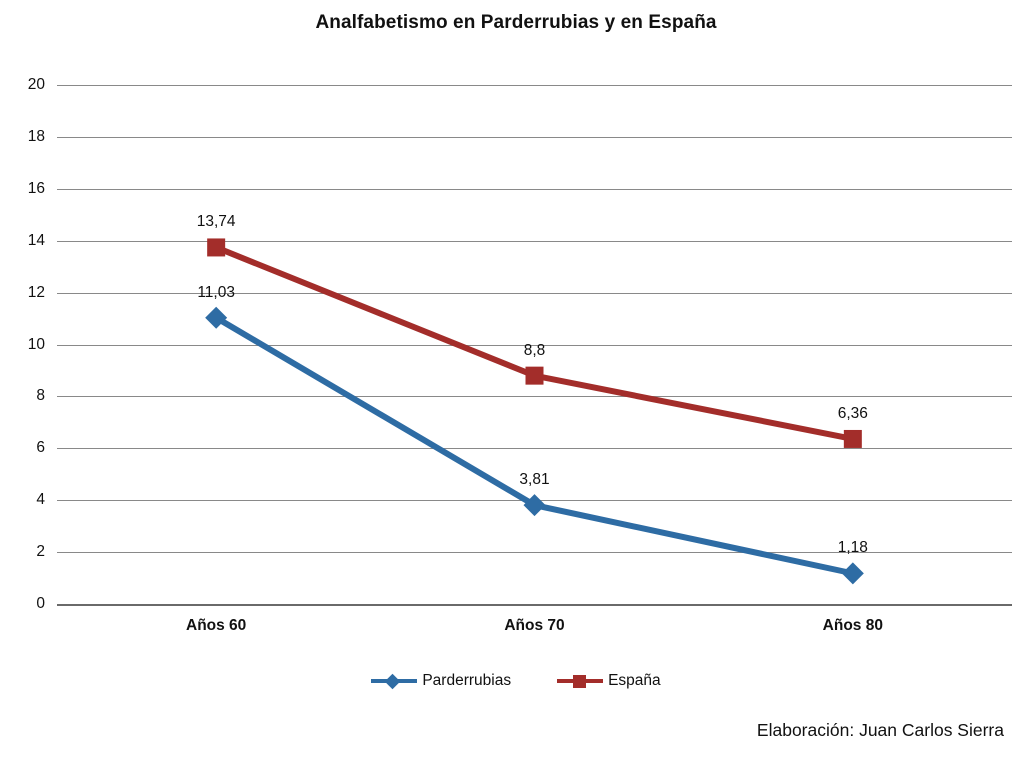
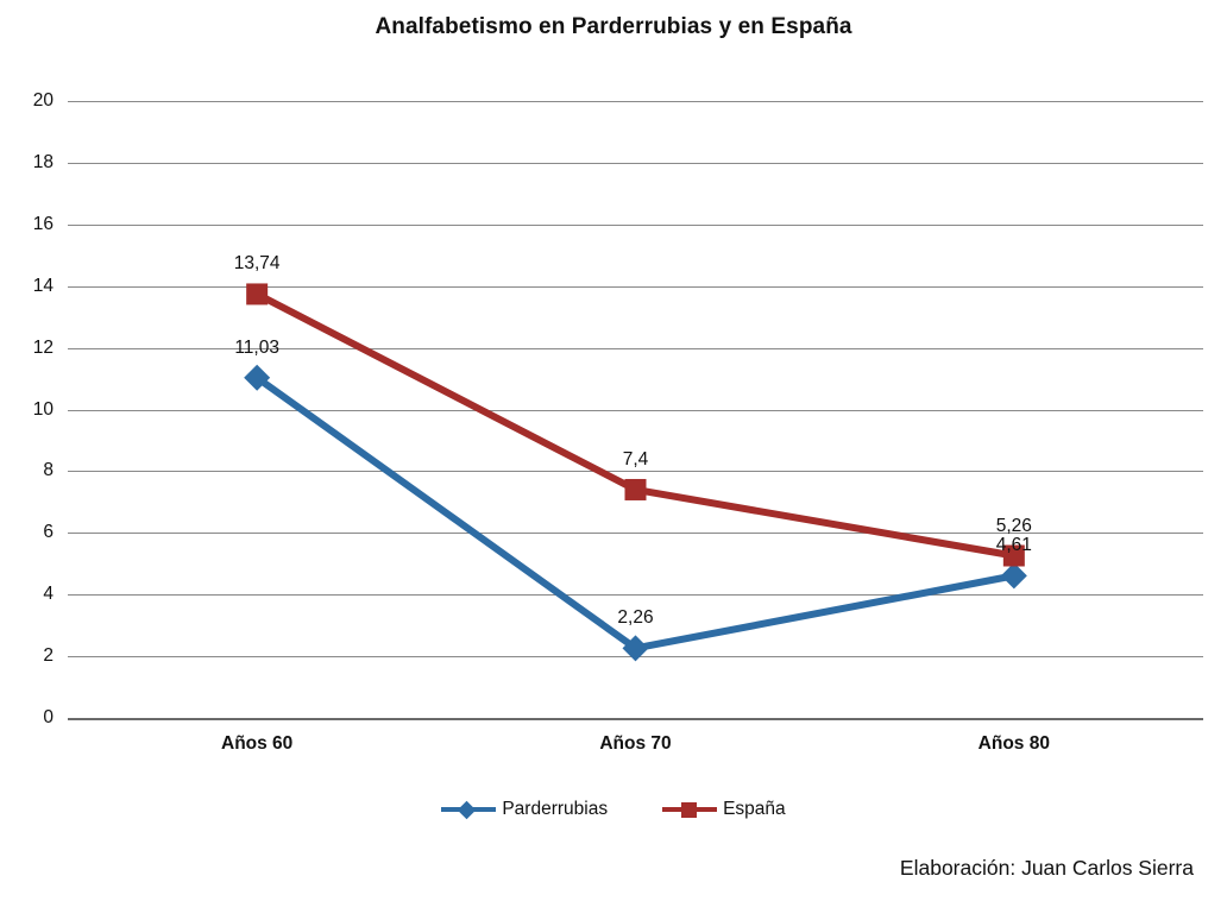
Parderrubias/Años 70: 3,81 -> 2,26
España/Años 70: 8,8 -> 7,4
Parderrubias/Años 80: 1,18 -> 4,61
España/Años 80: 6,36 -> 5,26
